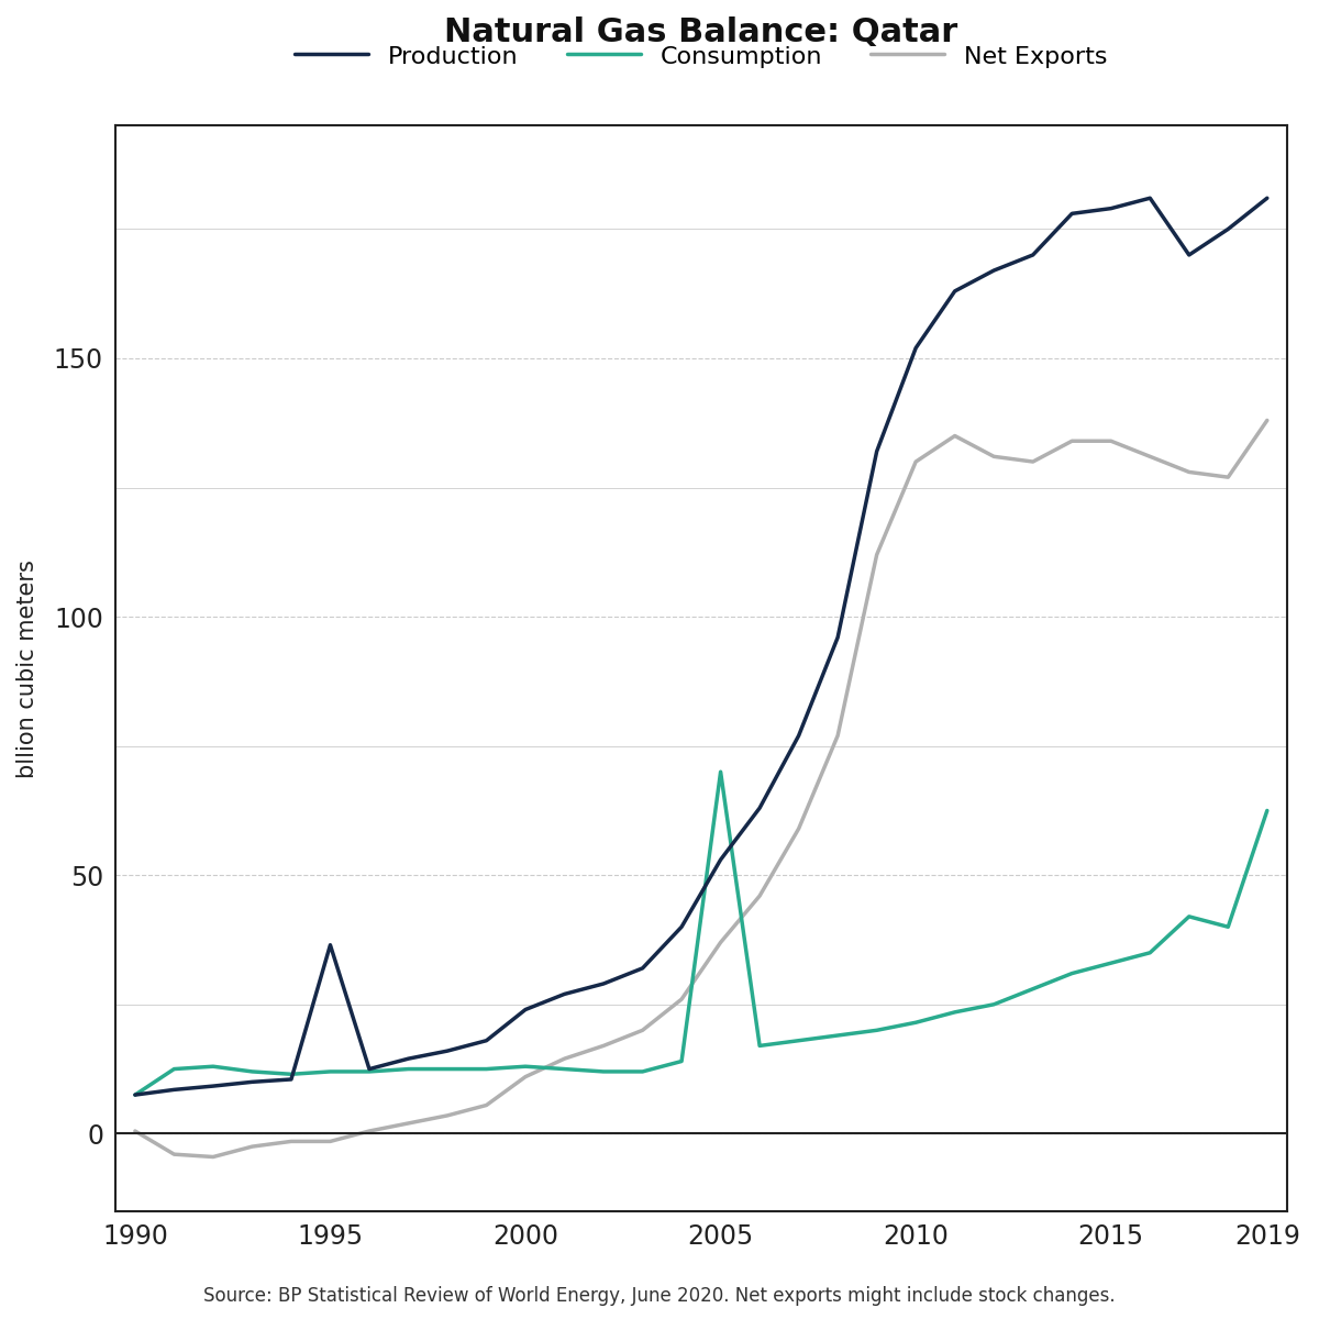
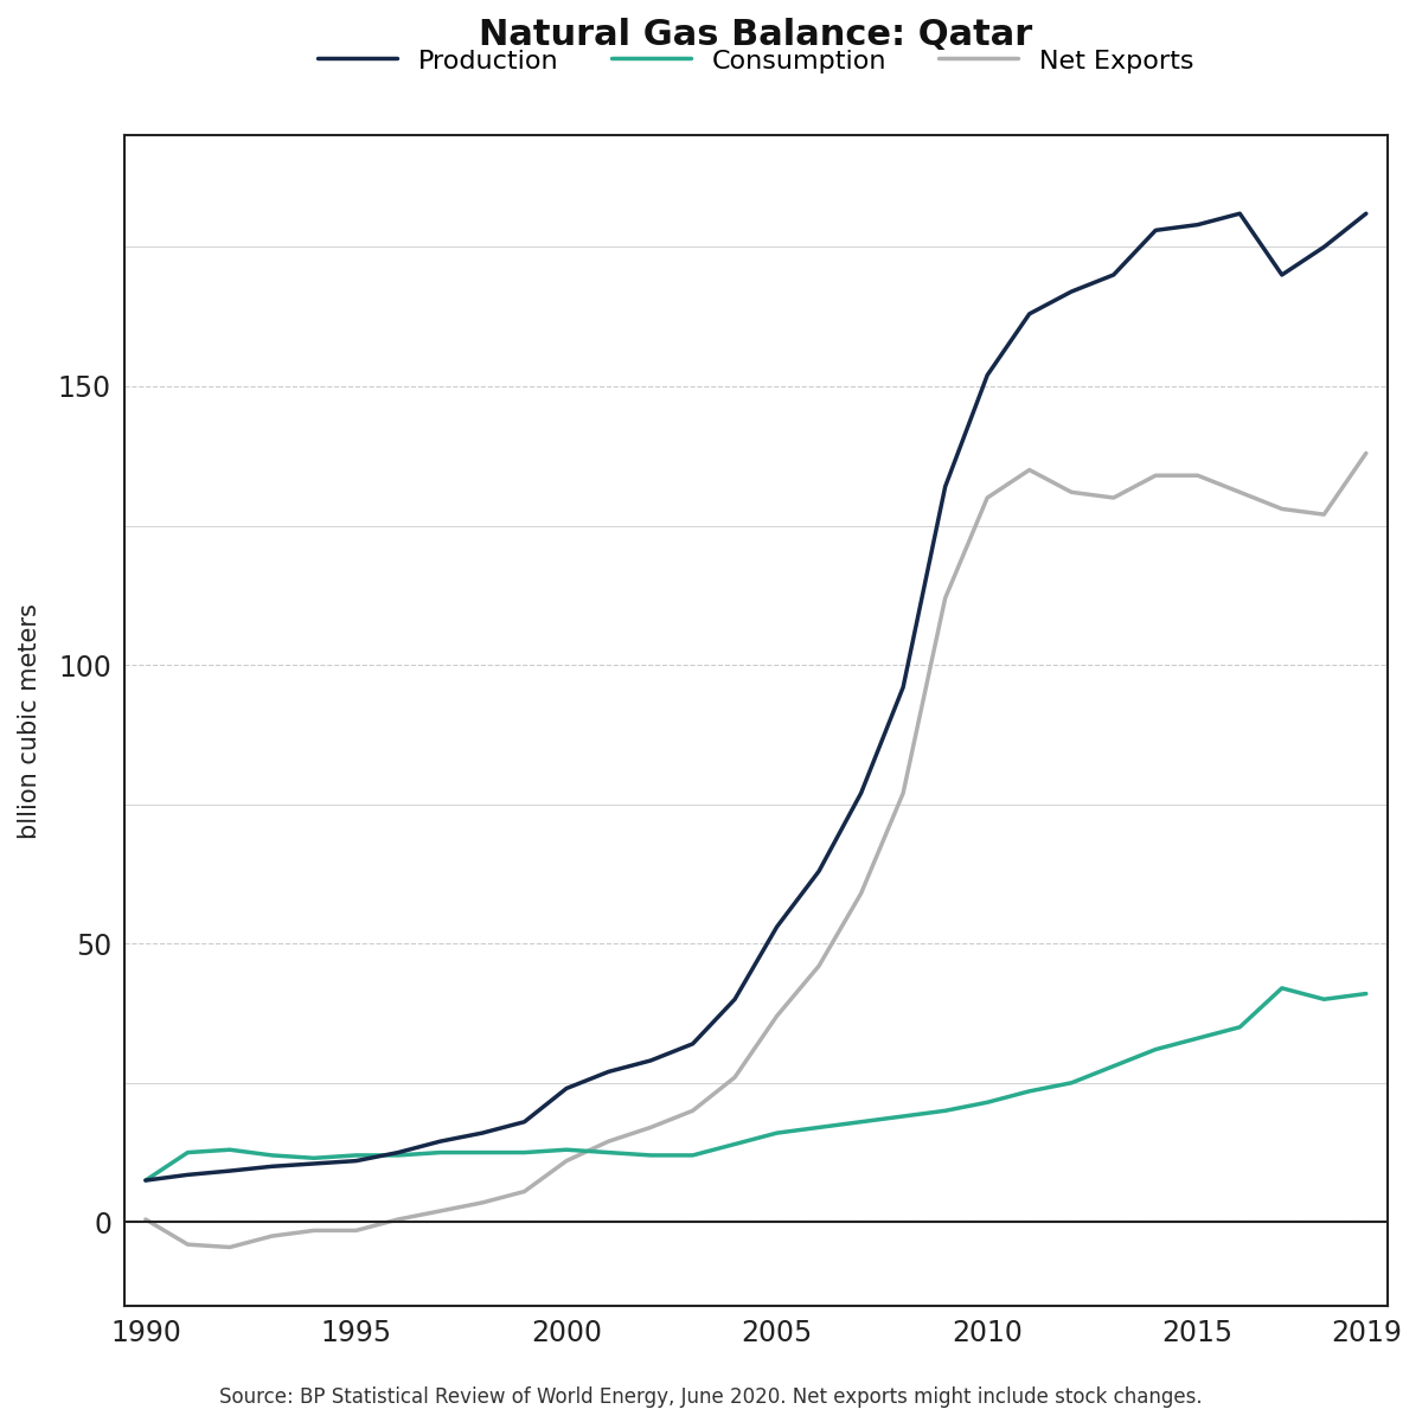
Production/1995: 36.5 -> 11.0
Consumption/2005: 70.0 -> 16.0
Consumption/2019: 62.5 -> 41.0
